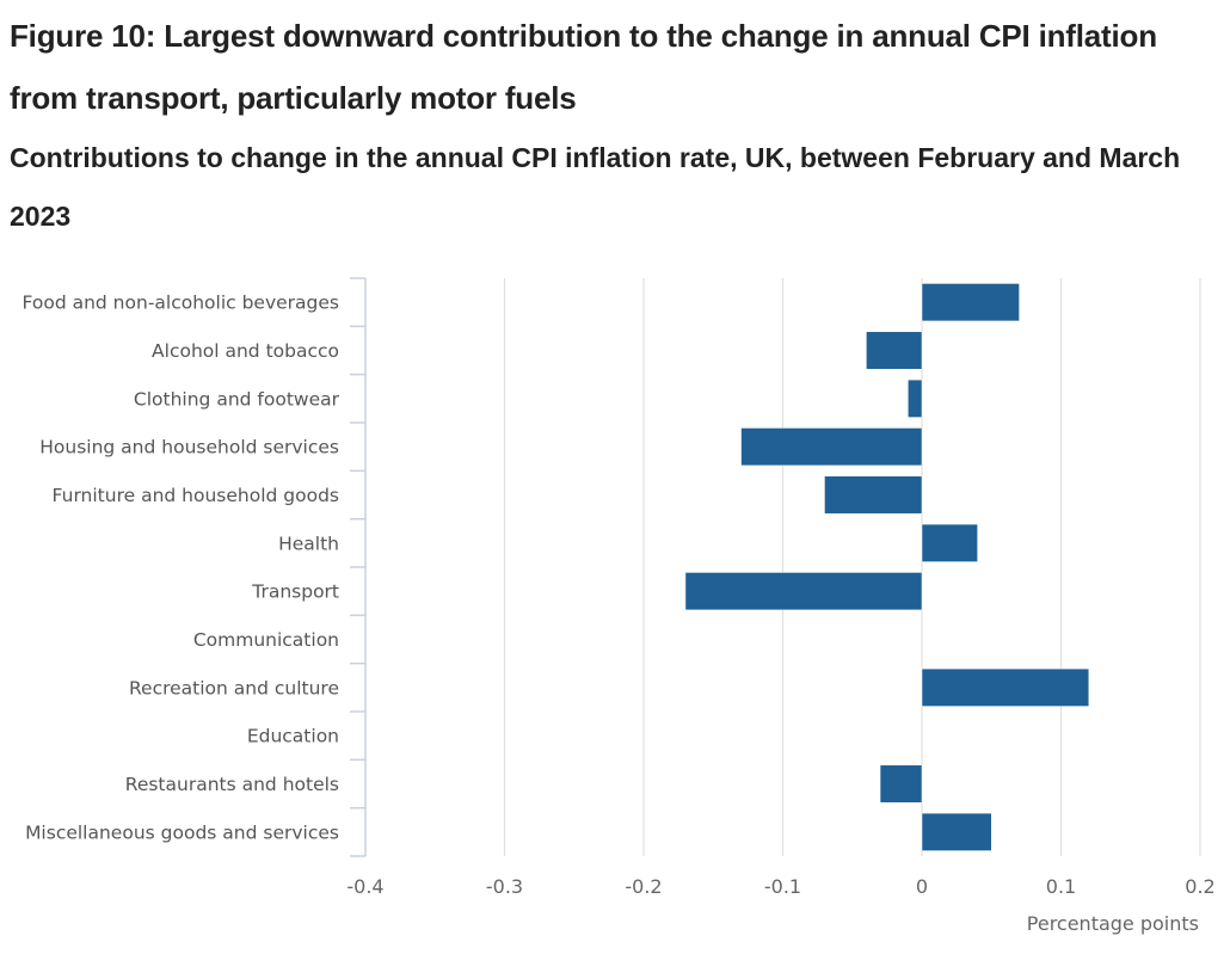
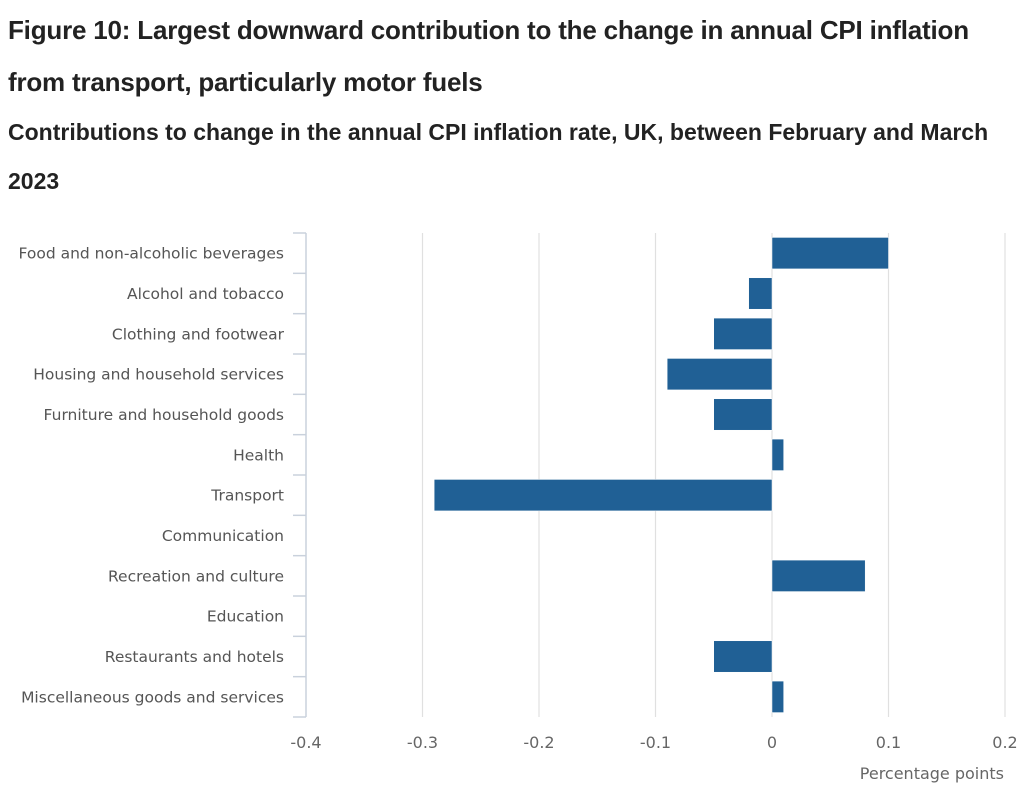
Food and non-alcoholic beverages: 0.07 -> 0.10
Alcohol and tobacco: -0.04 -> -0.02
Clothing and footwear: -0.01 -> -0.05
Housing and household services: -0.13 -> -0.09
Furniture and household goods: -0.07 -> -0.05
Health: 0.04 -> 0.01
Transport: -0.17 -> -0.29
Recreation and culture: 0.12 -> 0.08
Restaurants and hotels: -0.03 -> -0.05
Miscellaneous goods and services: 0.05 -> 0.01
